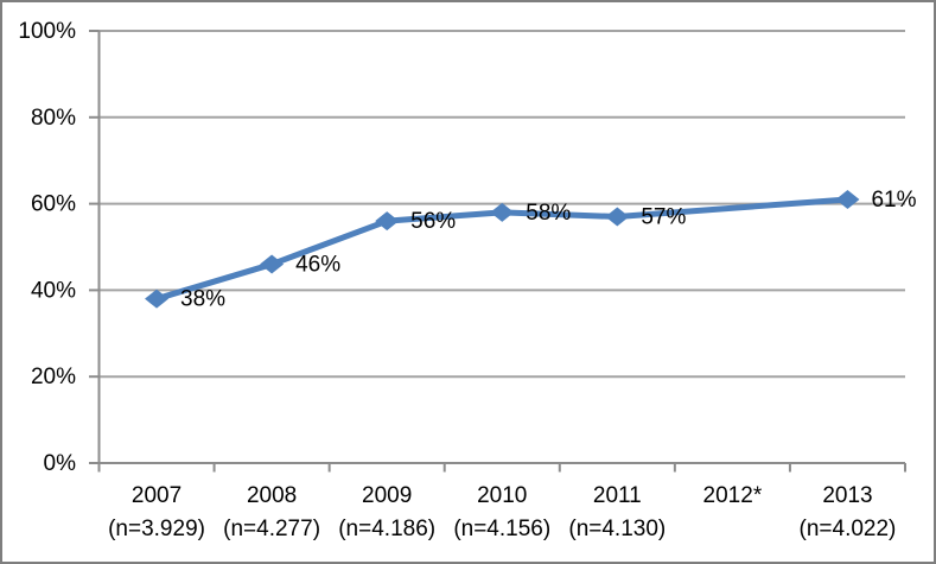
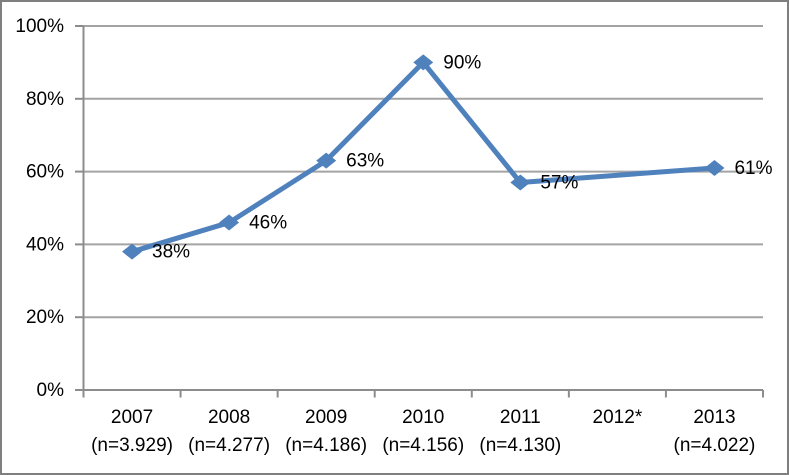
2009: 56% -> 63%
2010: 58% -> 90%
